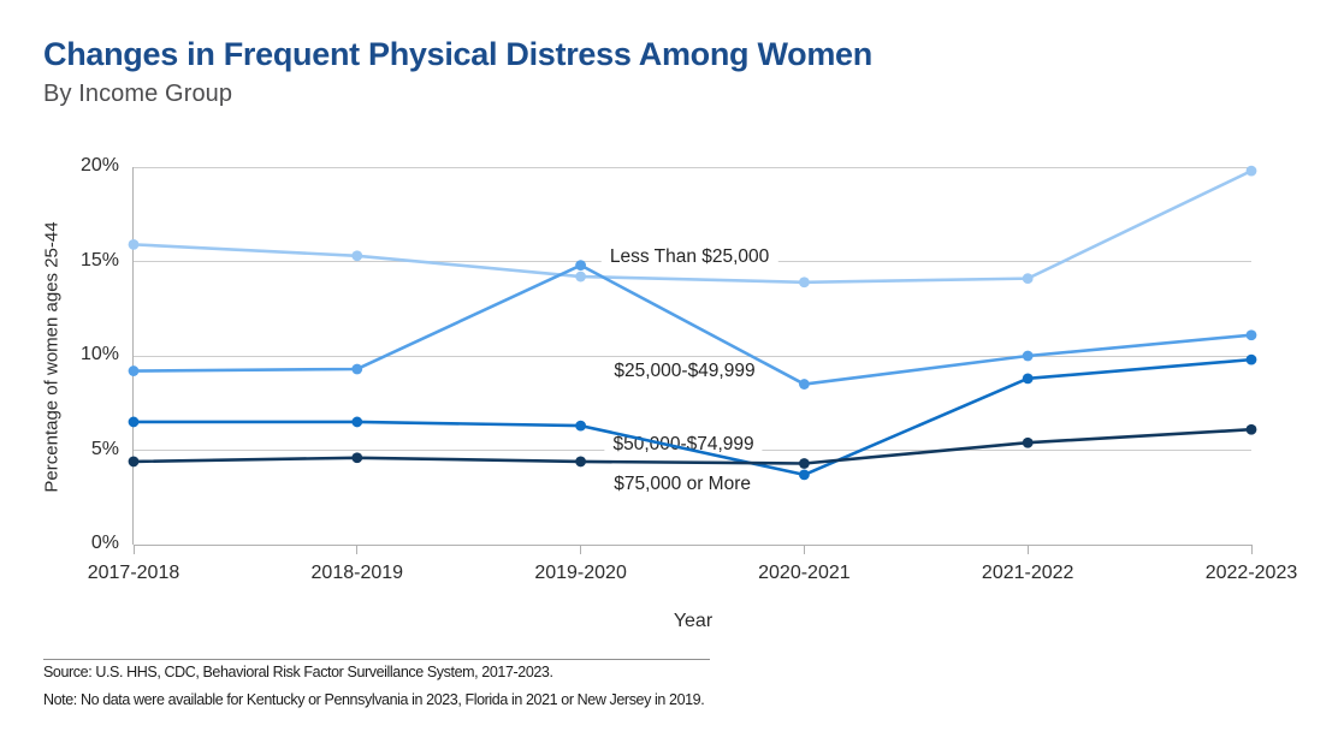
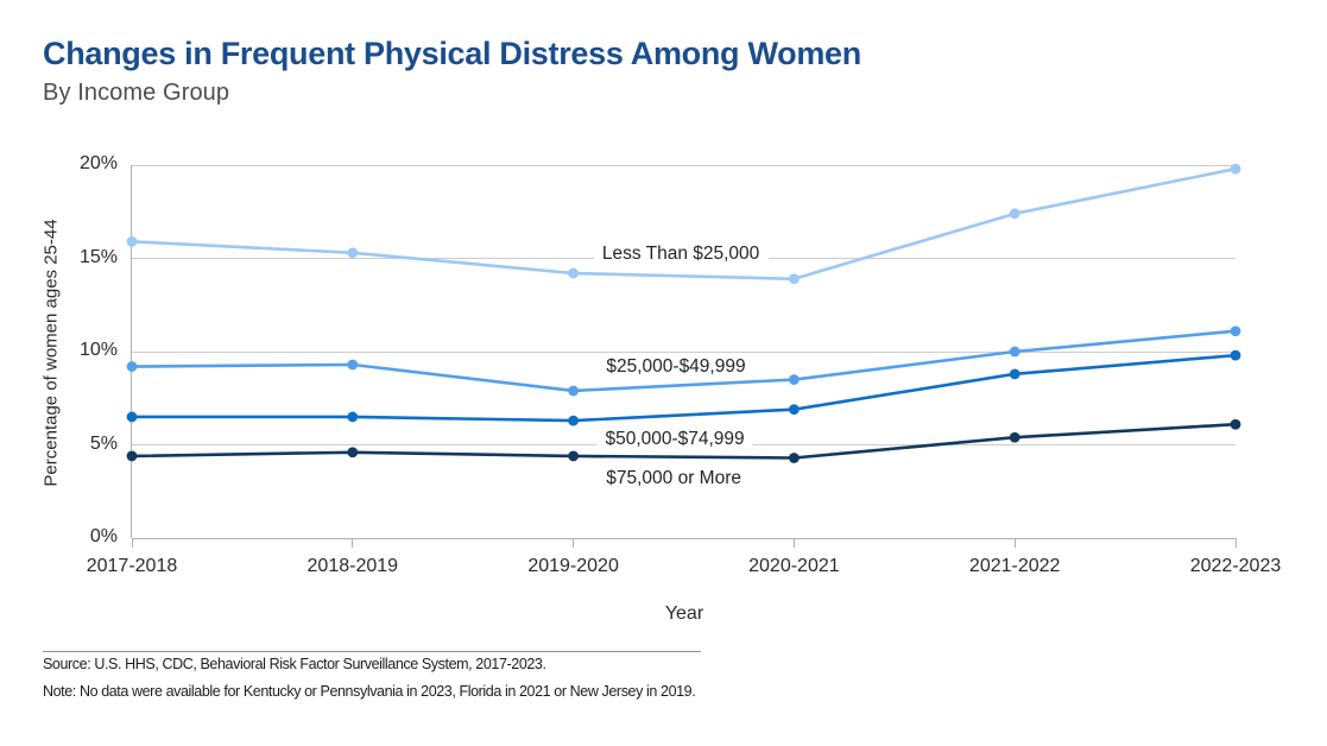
$25,000-$49,999/2019-2020: 14.8% -> 7.9%
$50,000-$74,999/2020-2021: 3.7% -> 6.9%
Less Than $25,000/2021-2022: 14.1% -> 17.4%
